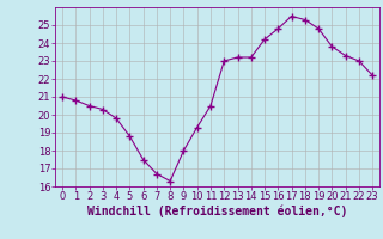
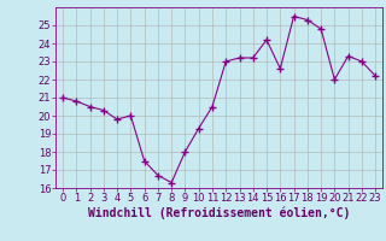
5: 18.8 -> 20.0
16: 24.8 -> 22.6
20: 23.8 -> 22.0
